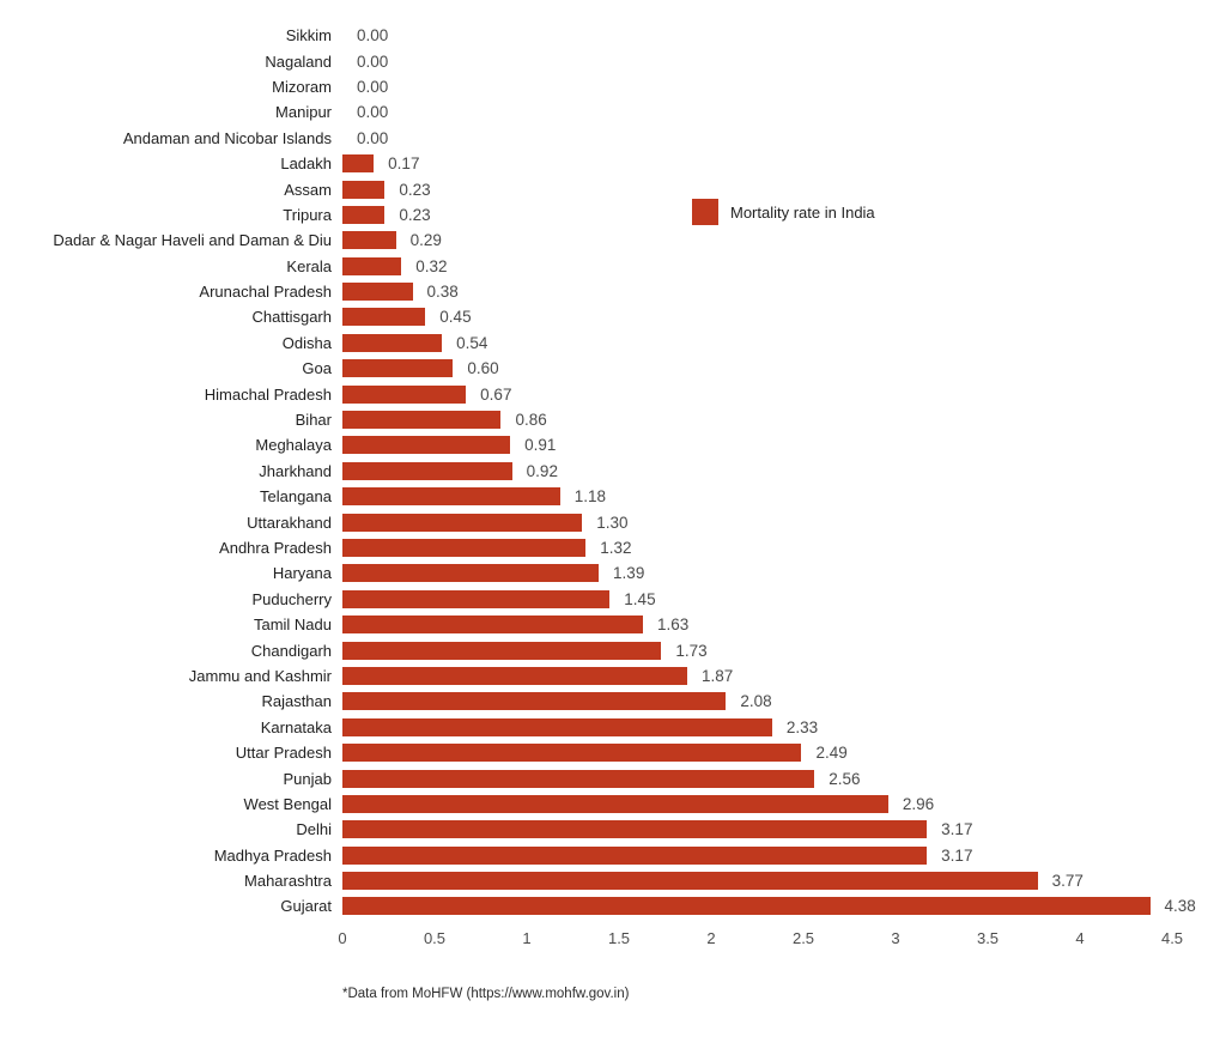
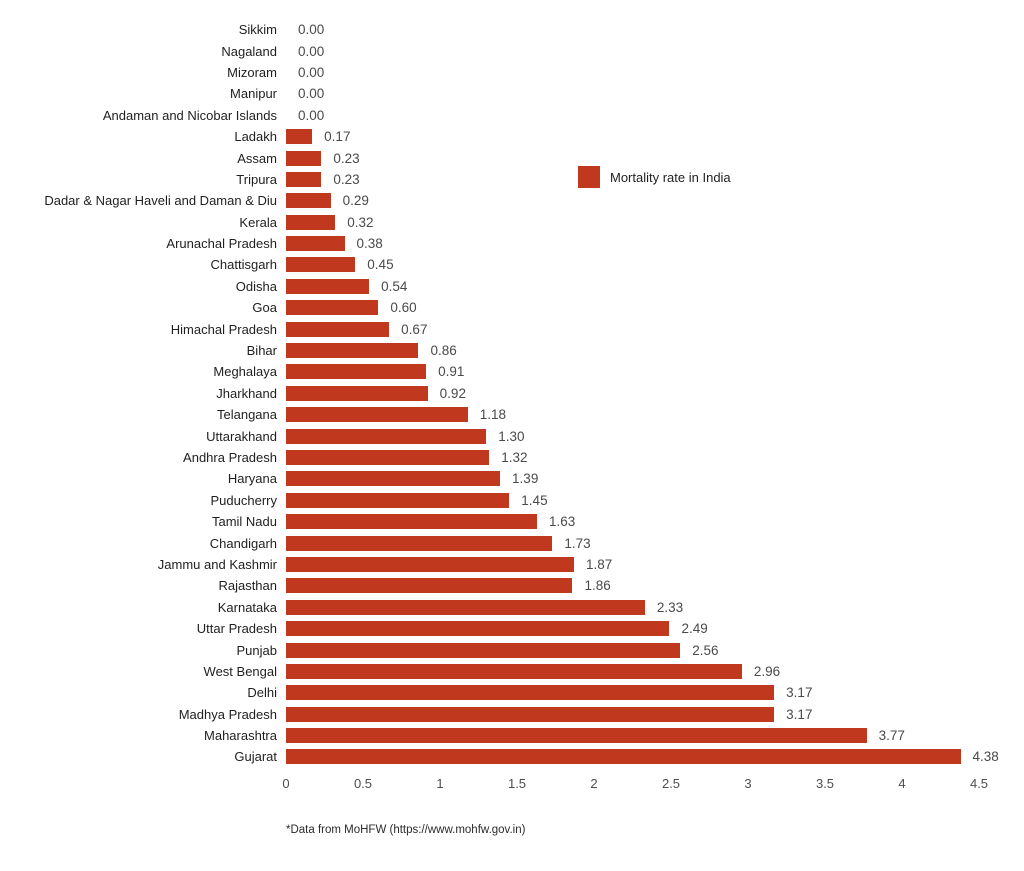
Rajasthan: 2.08 -> 1.86
